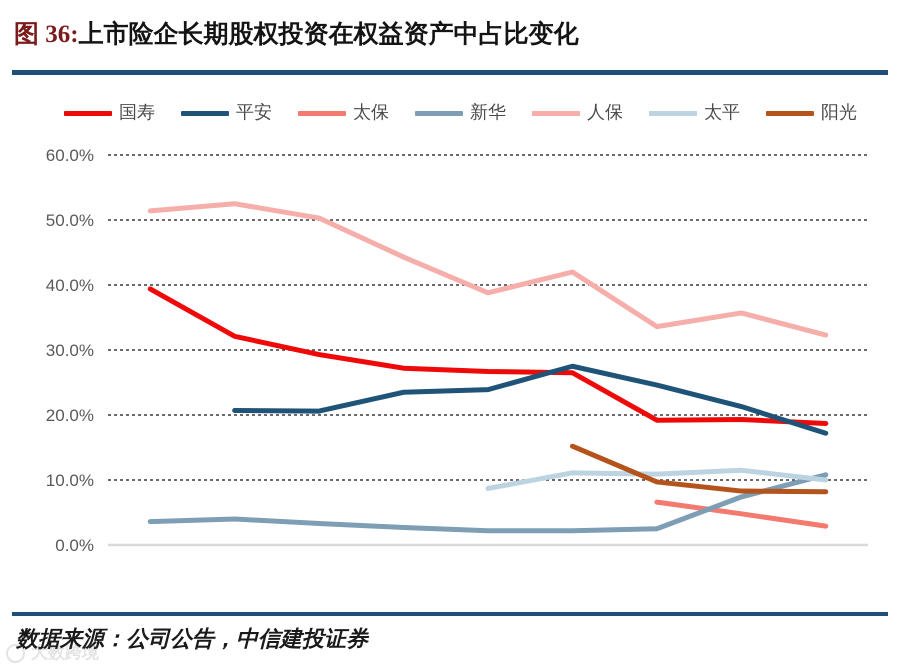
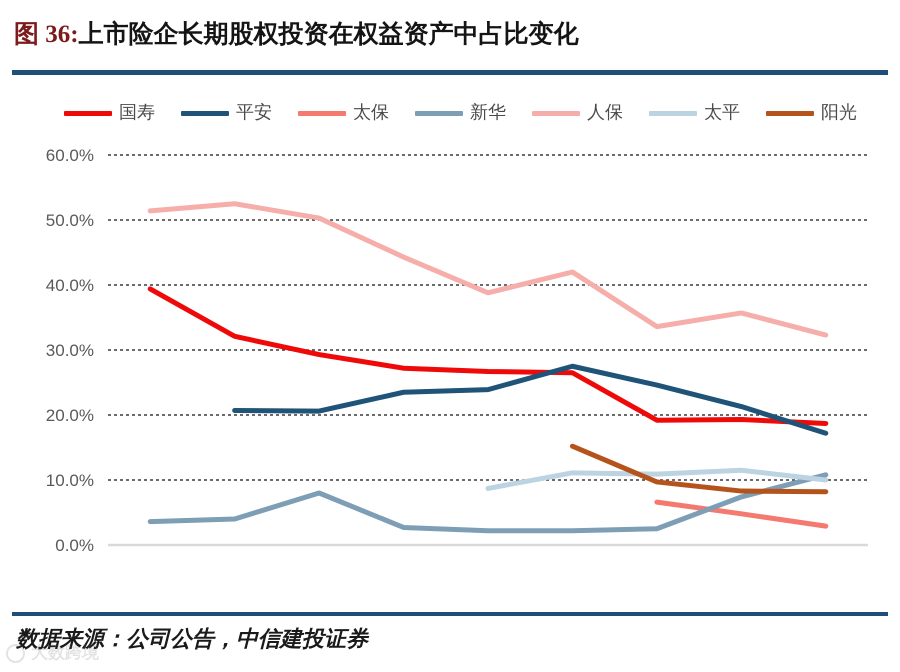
新华/2019: 3% -> 8%
